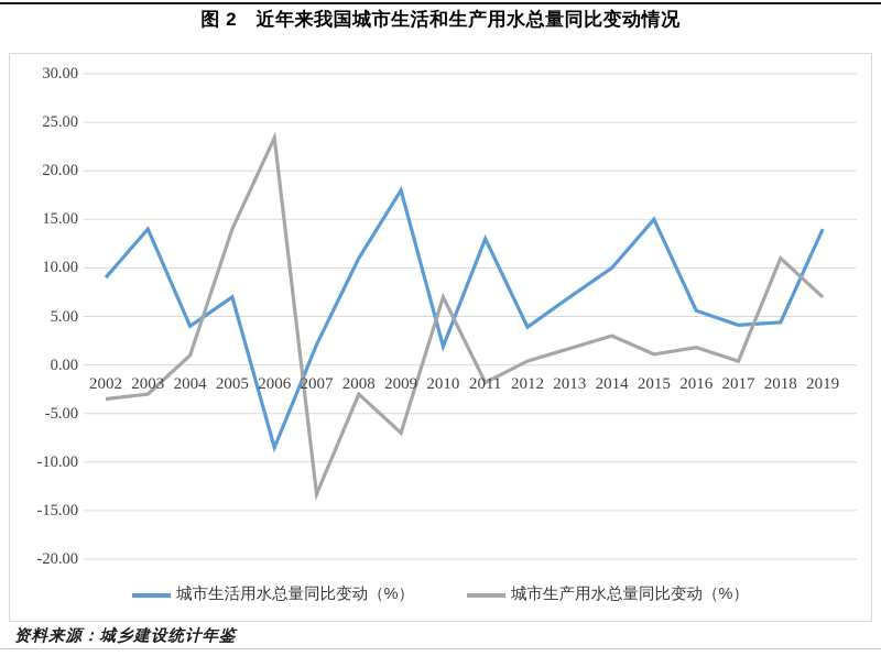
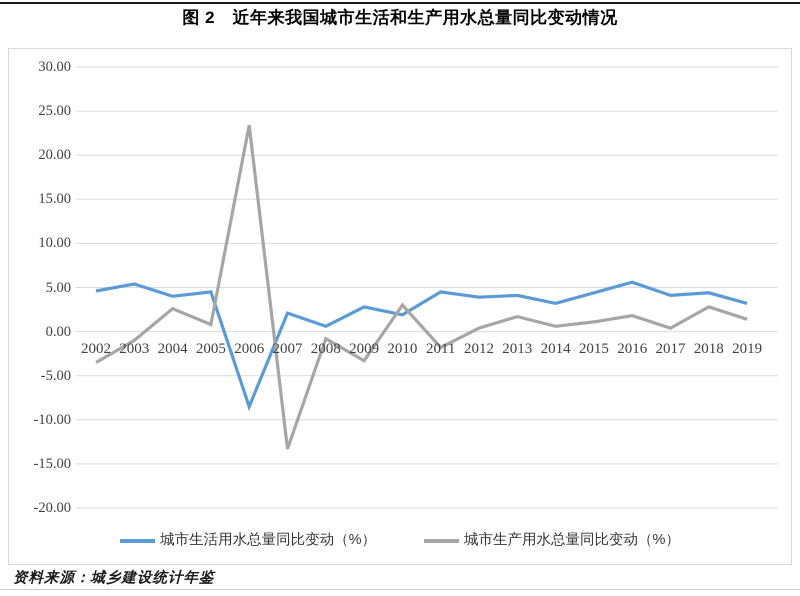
城市生活用水总量同比变动（%）/2002: 9 -> 5
城市生活用水总量同比变动（%）/2003: 14 -> 5
城市生产用水总量同比变动（%）/2003: -3 -> -1
城市生产用水总量同比变动（%）/2004: 1 -> 3
城市生活用水总量同比变动（%）/2005: 7 -> 4
城市生产用水总量同比变动（%）/2005: 14 -> 1
城市生活用水总量同比变动（%）/2008: 11 -> 1
城市生产用水总量同比变动（%）/2008: -3 -> -1
城市生活用水总量同比变动（%）/2009: 18 -> 3
城市生产用水总量同比变动（%）/2009: -7 -> -3
城市生产用水总量同比变动（%）/2010: 7 -> 3
城市生活用水总量同比变动（%）/2011: 13 -> 4
城市生活用水总量同比变动（%）/2013: 7 -> 4
城市生活用水总量同比变动（%）/2014: 10 -> 3
城市生产用水总量同比变动（%）/2014: 3 -> 1
城市生活用水总量同比变动（%）/2015: 15 -> 4
城市生产用水总量同比变动（%）/2018: 11 -> 3
城市生活用水总量同比变动（%）/2019: 14 -> 3
城市生产用水总量同比变动（%）/2019: 7 -> 1
